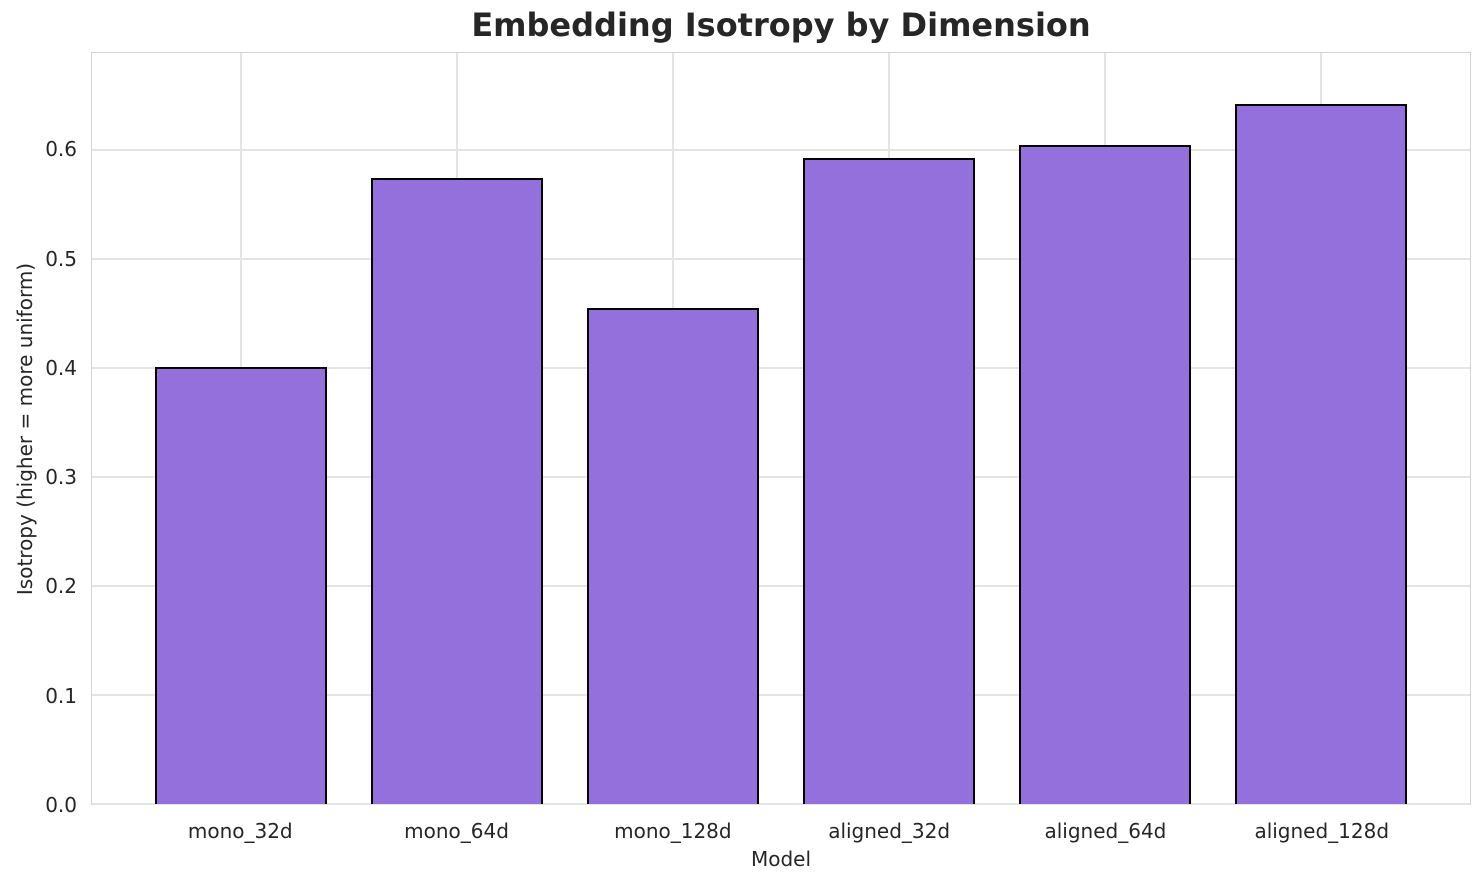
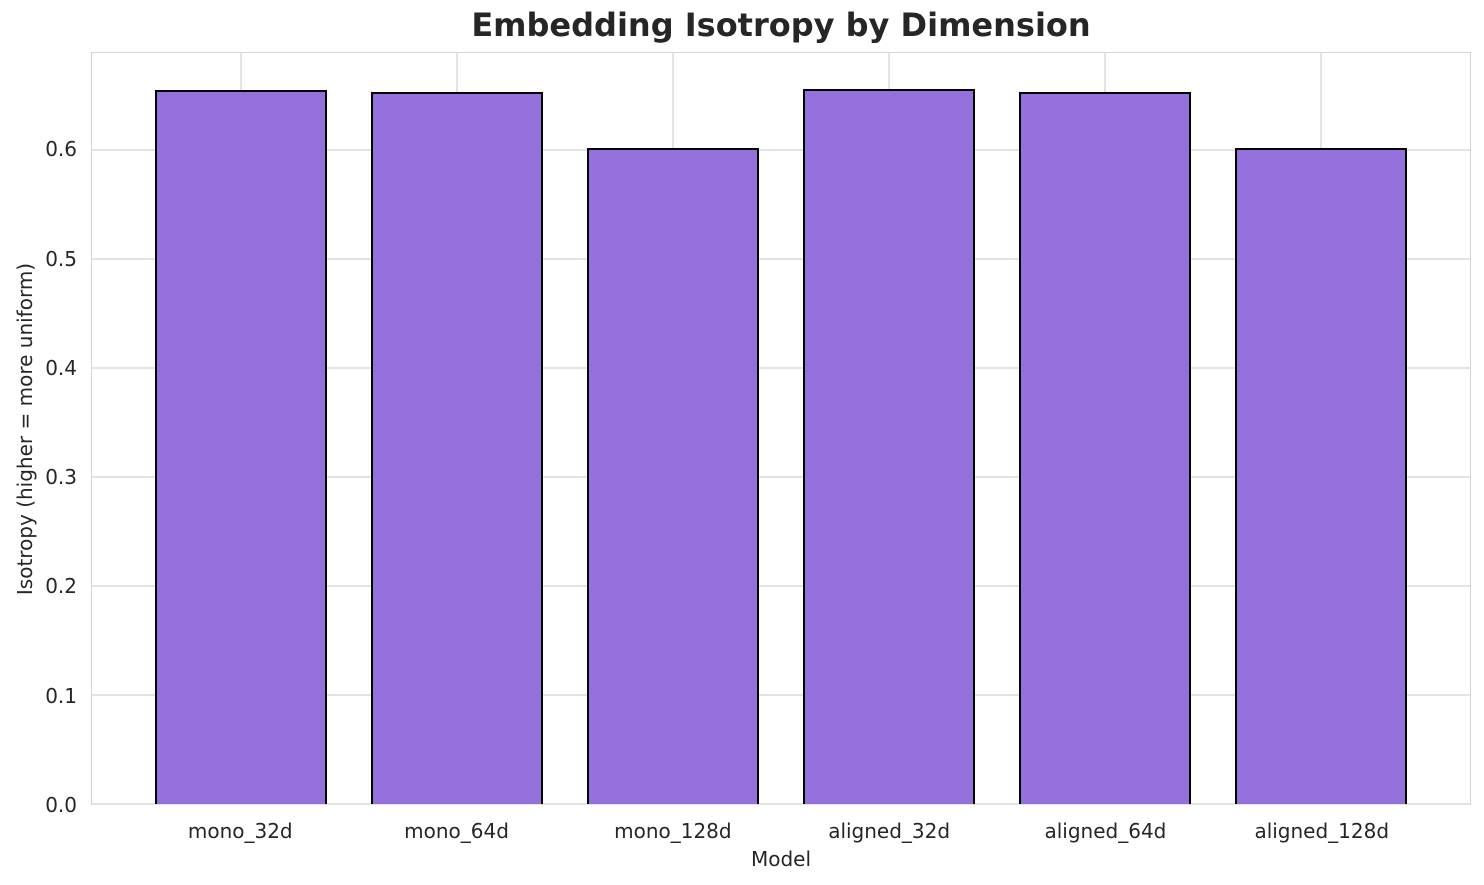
mono_32d: 0.401 -> 0.655
mono_64d: 0.574 -> 0.653
mono_128d: 0.455 -> 0.602
aligned_32d: 0.593 -> 0.656
aligned_64d: 0.605 -> 0.653
aligned_128d: 0.642 -> 0.602
